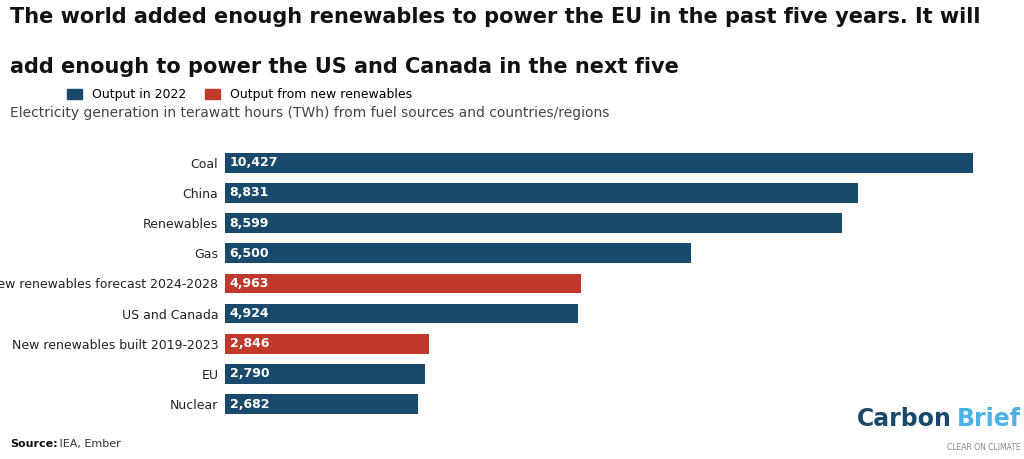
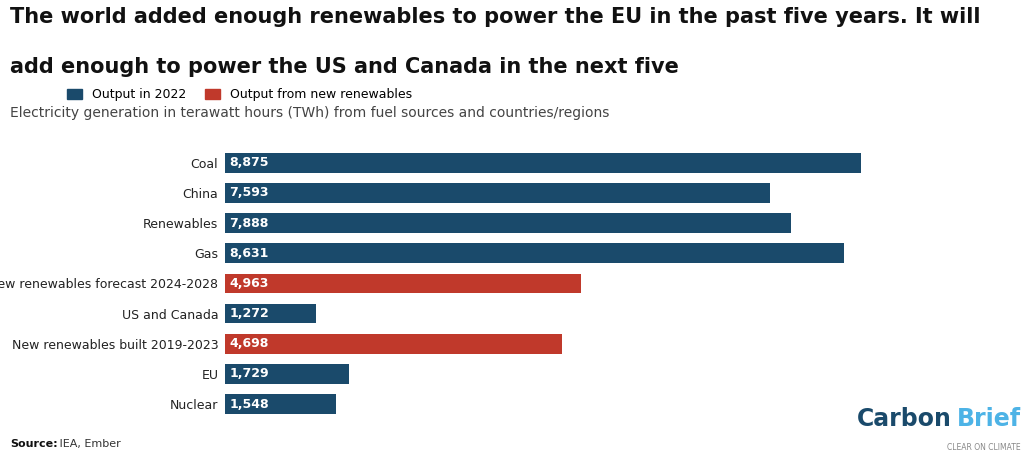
Coal: 10,427 -> 8,875
China: 8,831 -> 7,593
Renewables: 8,599 -> 7,888
Gas: 6,500 -> 8,631
US and Canada: 4,924 -> 1,272
New renewables built 2019-2023: 2,846 -> 4,698
EU: 2,790 -> 1,729
Nuclear: 2,682 -> 1,548
